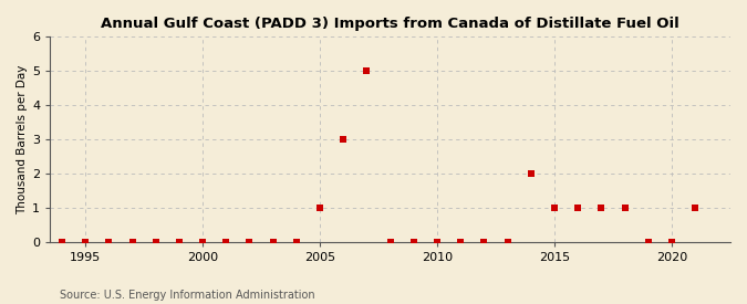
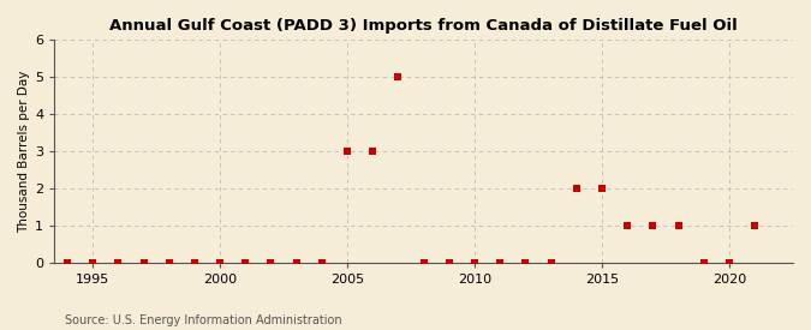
2005: 1 -> 3
2015: 1 -> 2
